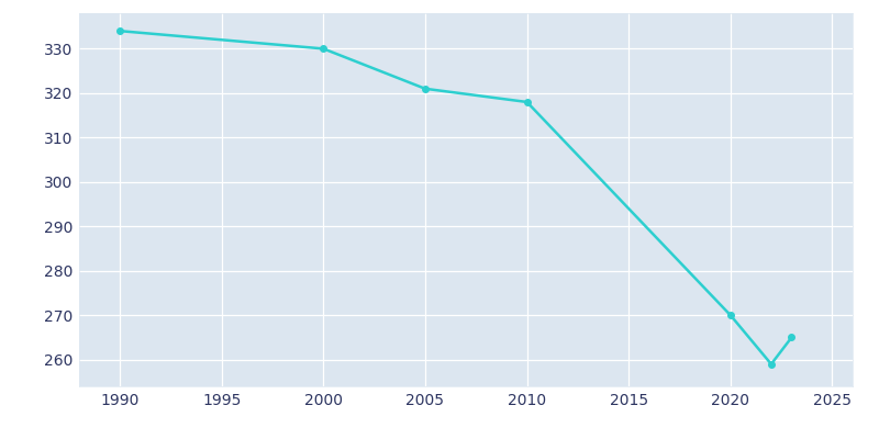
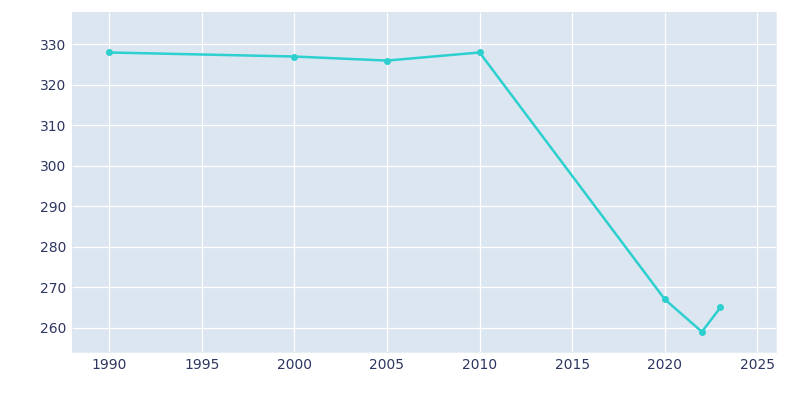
1990: 334 -> 328
2000: 330 -> 327
2005: 321 -> 326
2010: 318 -> 328
2020: 270 -> 267
